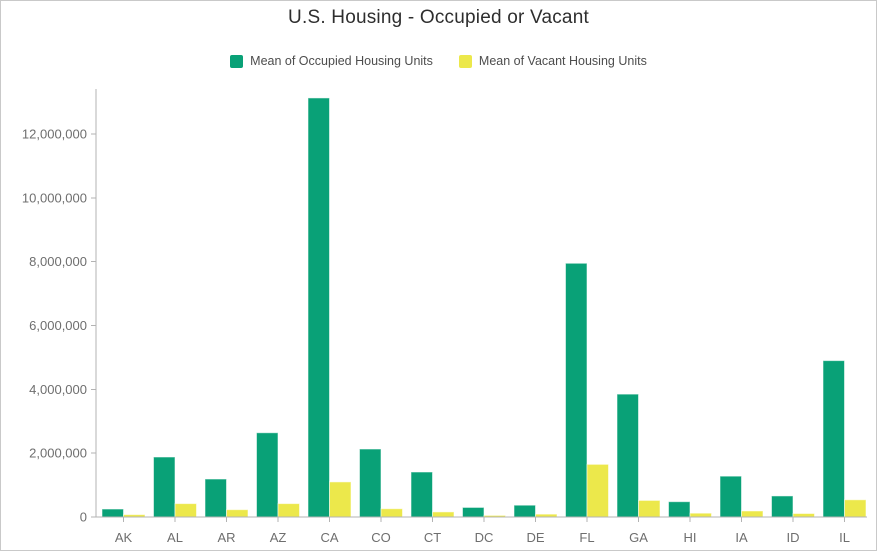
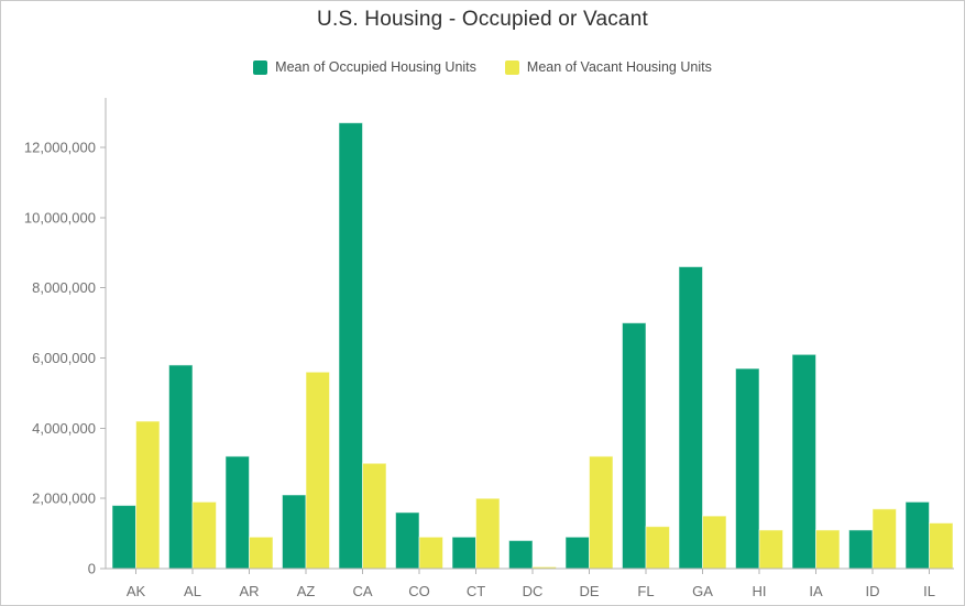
Mean of Occupied Housing Units/AK: 200000 -> 1800000
Mean of Vacant Housing Units/AK: 100000 -> 4200000
Mean of Occupied Housing Units/AL: 1900000 -> 5800000
Mean of Vacant Housing Units/AL: 400000 -> 1900000
Mean of Occupied Housing Units/AR: 1200000 -> 3200000
Mean of Vacant Housing Units/AR: 200000 -> 900000
Mean of Occupied Housing Units/AZ: 2600000 -> 2100000
Mean of Vacant Housing Units/AZ: 400000 -> 5600000
Mean of Occupied Housing Units/CA: 13100000 -> 12700000
Mean of Vacant Housing Units/CA: 1100000 -> 3000000
Mean of Occupied Housing Units/CO: 2100000 -> 1600000
Mean of Vacant Housing Units/CO: 300000 -> 900000
Mean of Occupied Housing Units/CT: 1400000 -> 900000
Mean of Vacant Housing Units/CT: 200000 -> 2000000
Mean of Occupied Housing Units/DC: 300000 -> 800000
Mean of Occupied Housing Units/DE: 400000 -> 900000
Mean of Vacant Housing Units/DE: 100000 -> 3200000
Mean of Occupied Housing Units/FL: 8000000 -> 7000000
Mean of Vacant Housing Units/FL: 1600000 -> 1200000
Mean of Occupied Housing Units/GA: 3800000 -> 8600000
Mean of Vacant Housing Units/GA: 500000 -> 1500000
Mean of Occupied Housing Units/HI: 500000 -> 5700000
Mean of Vacant Housing Units/HI: 100000 -> 1100000
Mean of Occupied Housing Units/IA: 1300000 -> 6100000
Mean of Vacant Housing Units/IA: 200000 -> 1100000
Mean of Occupied Housing Units/ID: 700000 -> 1100000
Mean of Vacant Housing Units/ID: 100000 -> 1700000
Mean of Occupied Housing Units/IL: 4900000 -> 1900000
Mean of Vacant Housing Units/IL: 500000 -> 1300000
